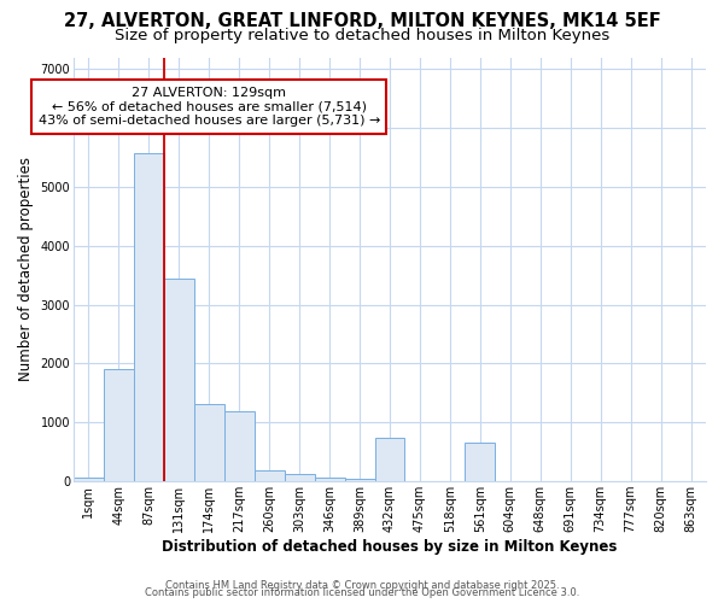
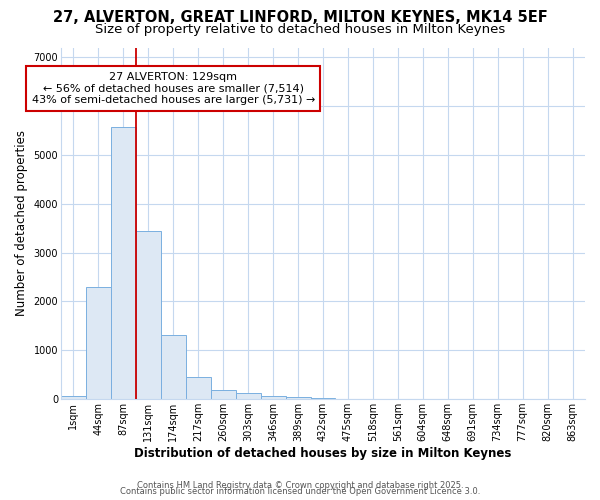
44sqm: 1900 -> 2300
217sqm: 1200 -> 460
432sqm: 750 -> 20
561sqm: 650 -> 0
